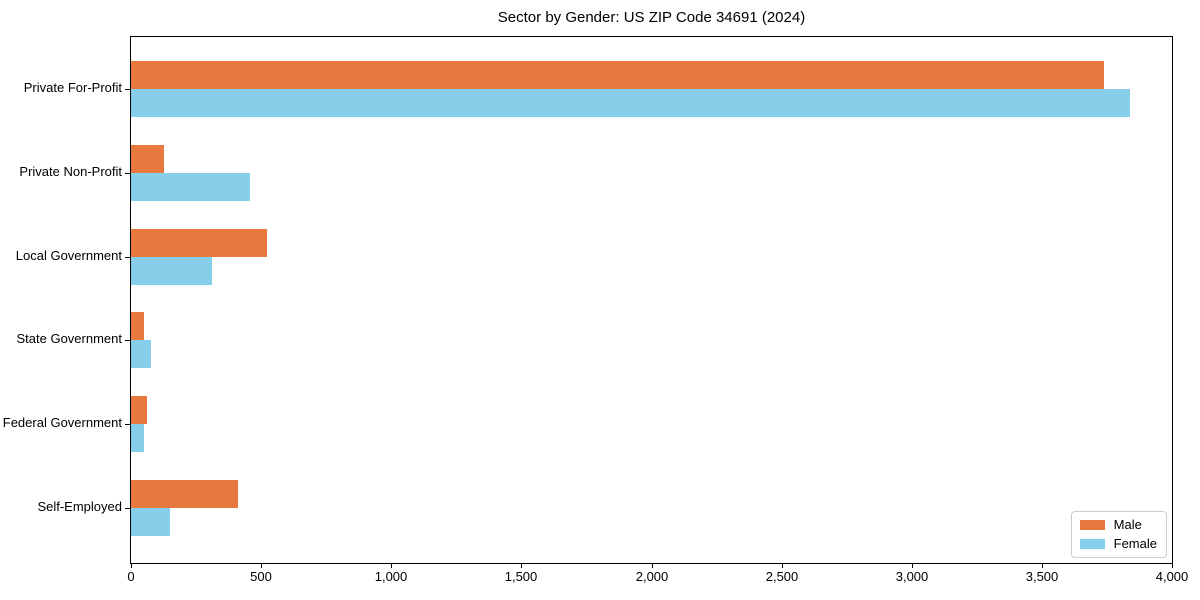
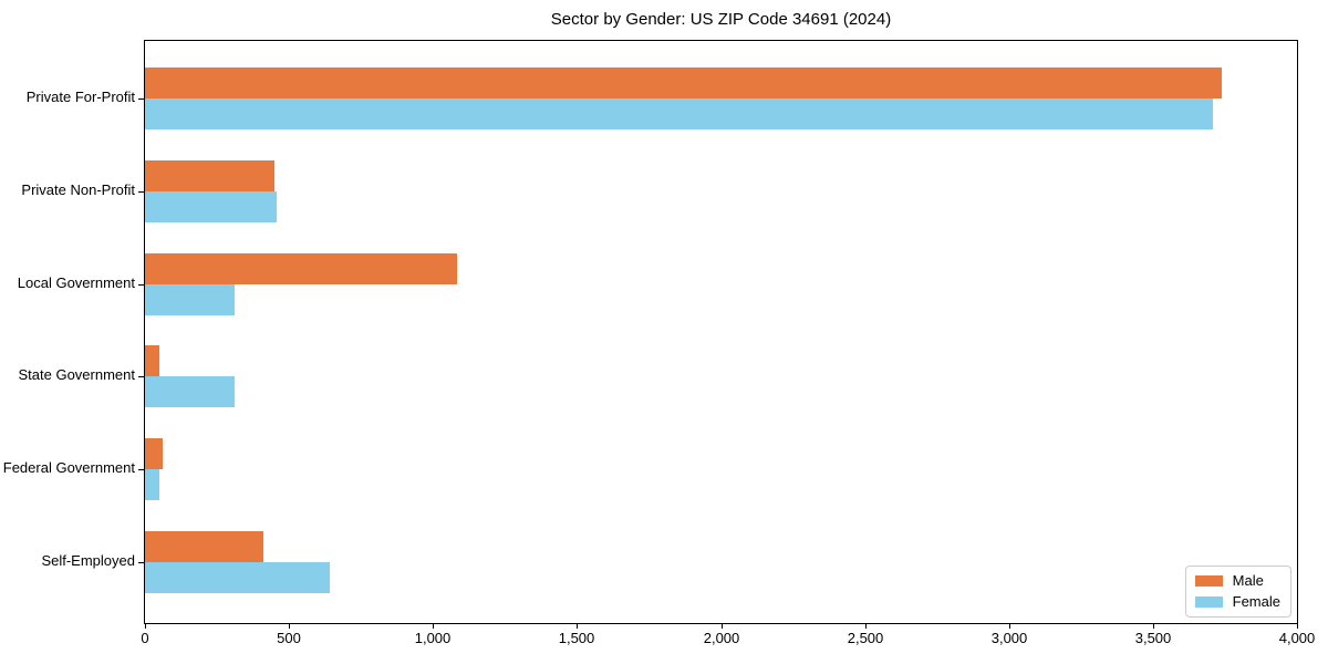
Female/Private For-Profit: 3830 -> 3700
Male/Private Non-Profit: 120 -> 450
Male/Local Government: 520 -> 1080
Female/State Government: 80 -> 310
Female/Self-Employed: 150 -> 640
